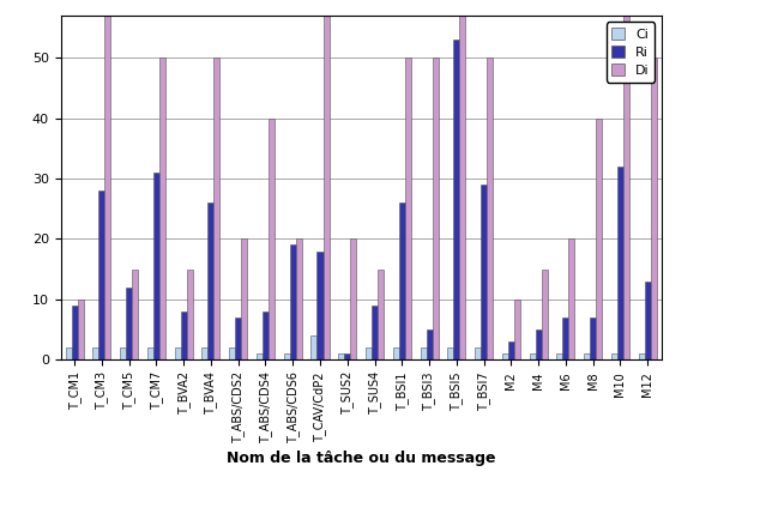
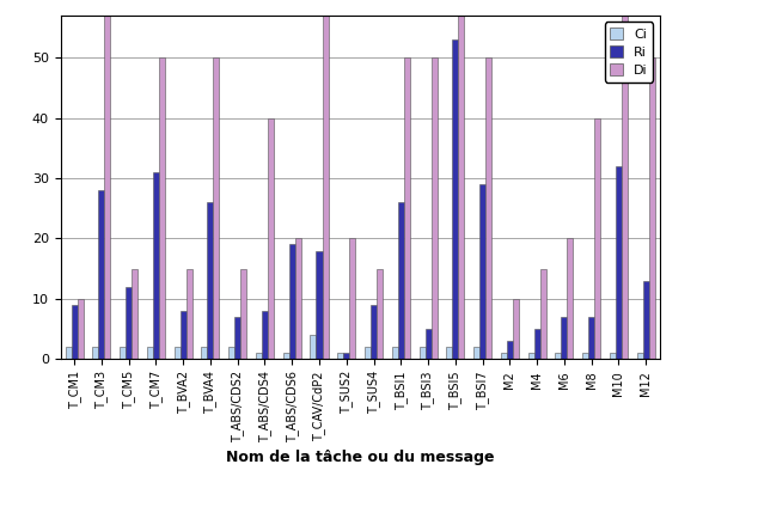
Di/T_ABS/CDS2: 20 -> 15
